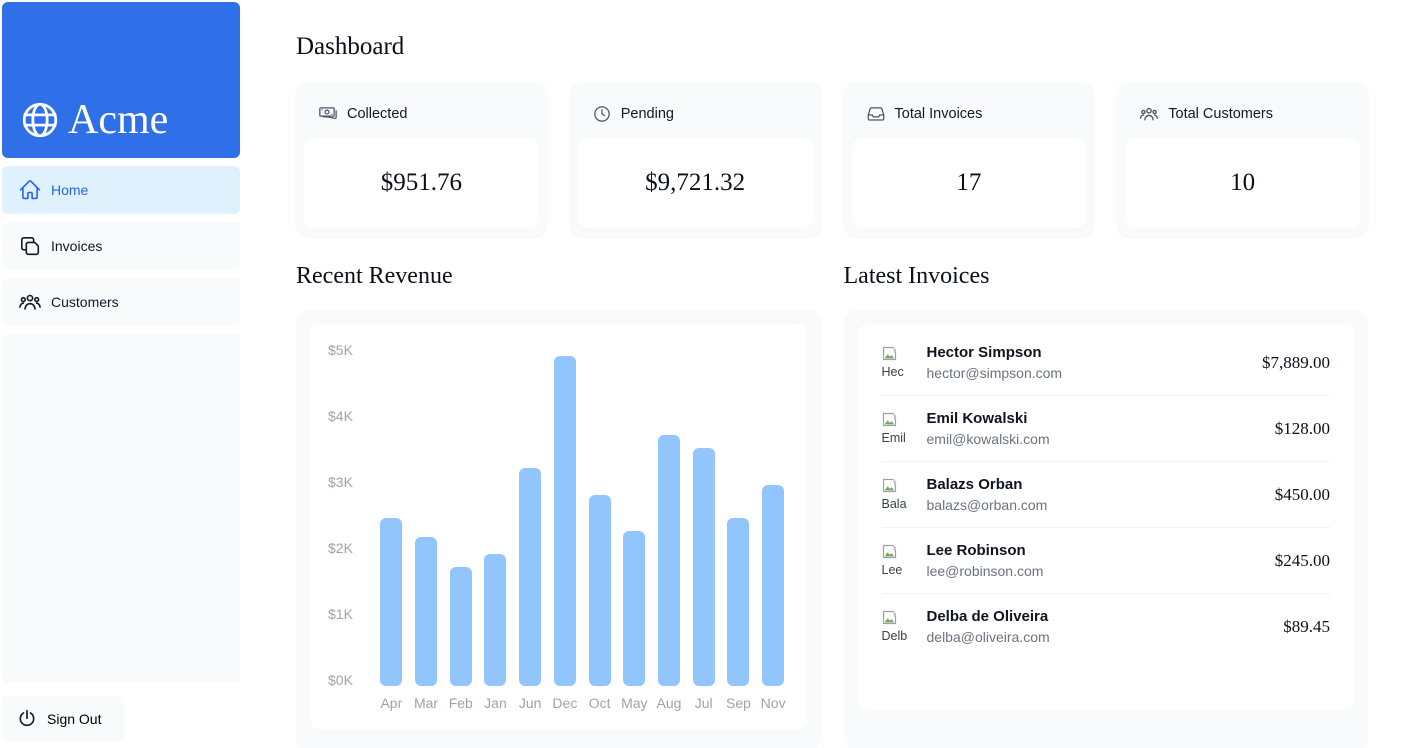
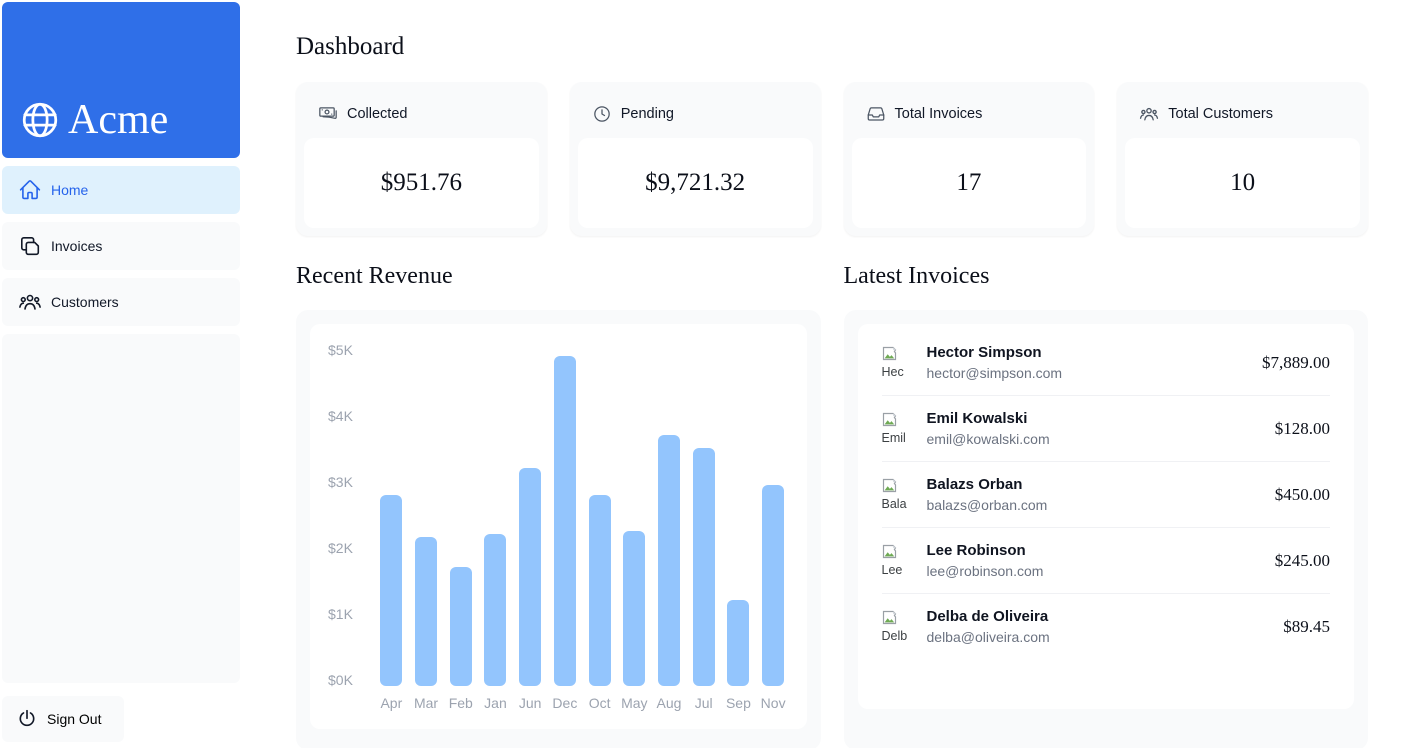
Apr: $2.6K -> $2.9K
Jan: $2.0K -> $2.3K
Sep: $2.6K -> $1.3K
